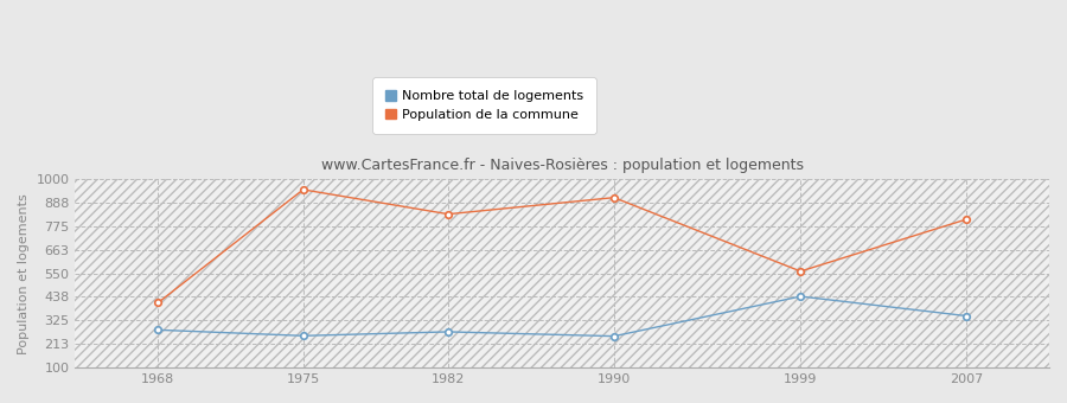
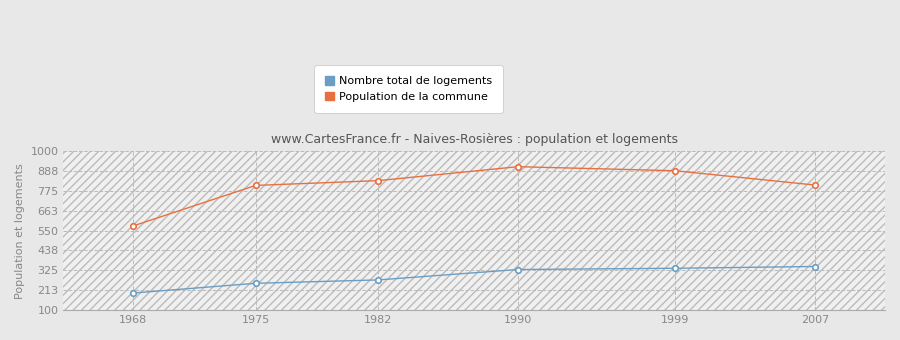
Nombre total de logements/1968: 280 -> 200
Population de la commune/1968: 410 -> 580
Population de la commune/1975: 950 -> 810
Nombre total de logements/1990: 250 -> 330
Nombre total de logements/1999: 440 -> 340
Population de la commune/1999: 560 -> 890
